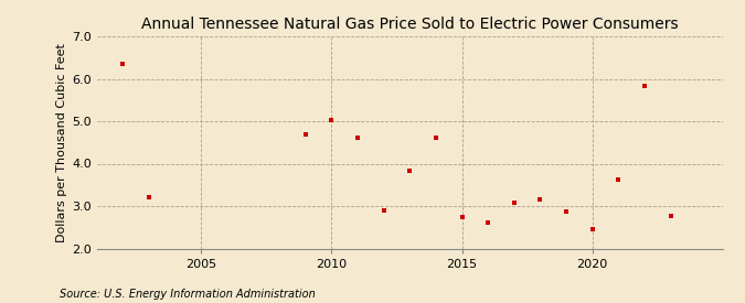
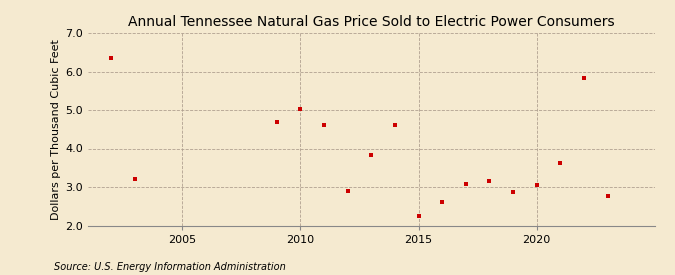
2015: 2.73 -> 2.25
2020: 2.45 -> 3.05
